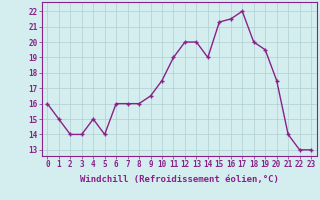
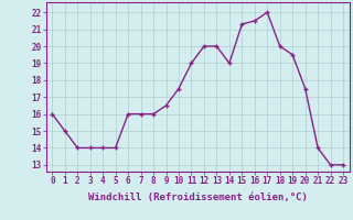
4: 15.0 -> 14.0
